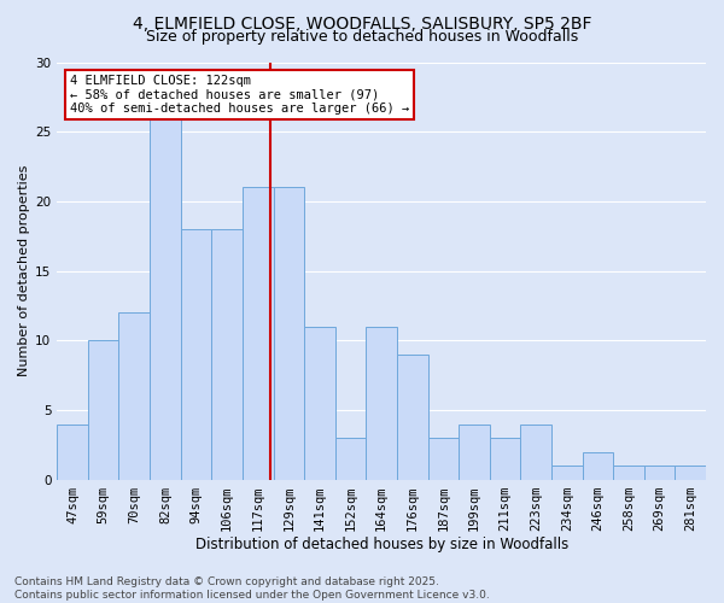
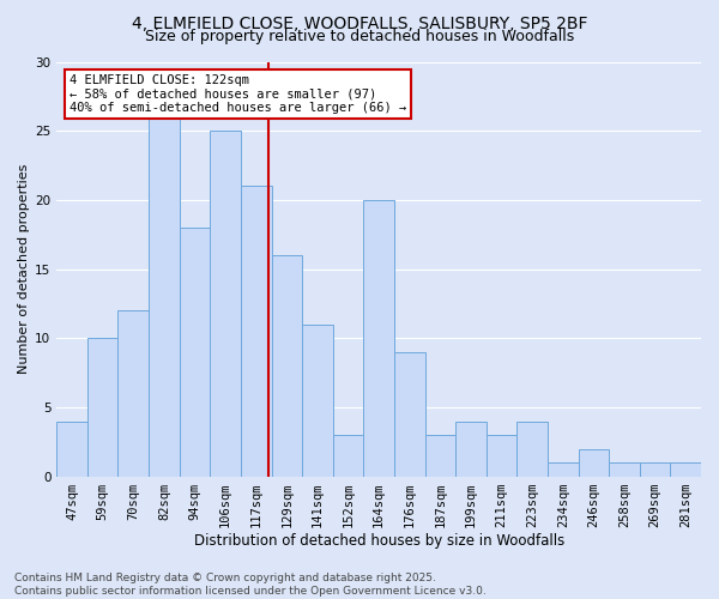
106sqm: 18 -> 25
129sqm: 21 -> 16
164sqm: 11 -> 20
